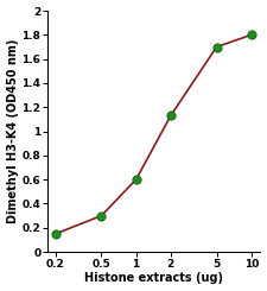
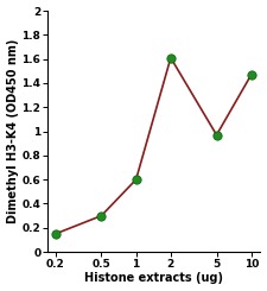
2: 1.13 -> 1.61
5: 1.70 -> 0.97
10: 1.80 -> 1.47
